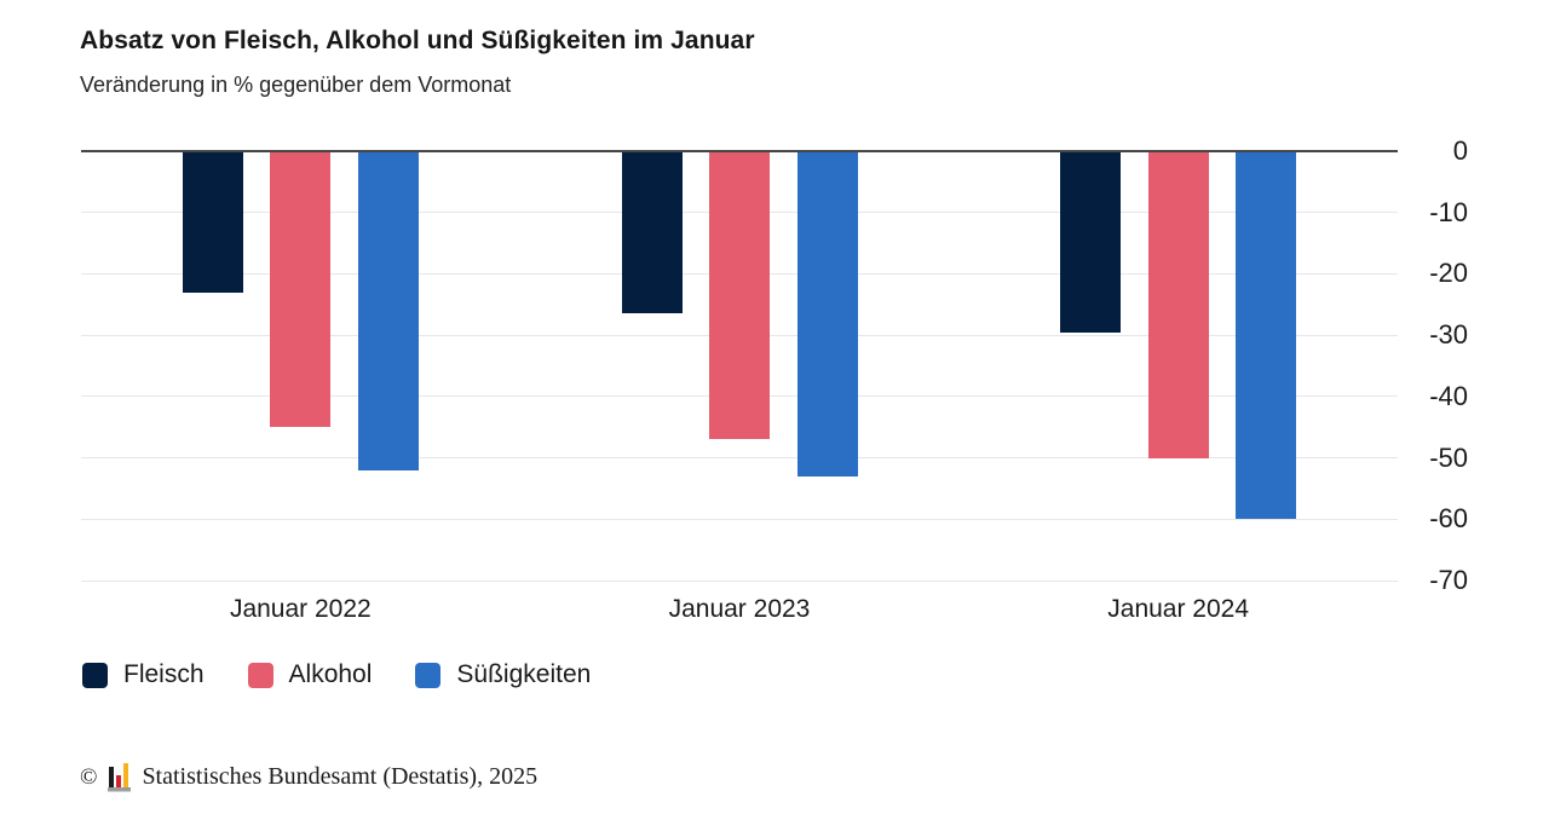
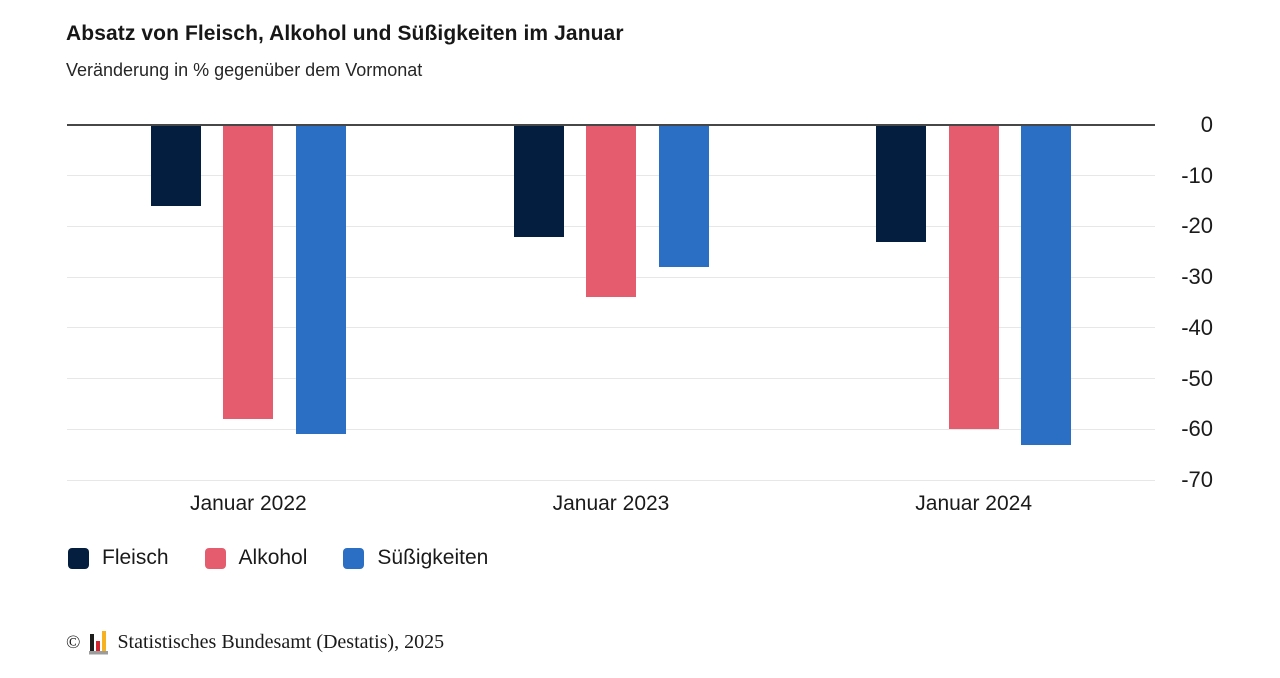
Fleisch/Januar 2022: -23 -> -16
Alkohol/Januar 2022: -45 -> -58
Süßigkeiten/Januar 2022: -52 -> -61
Fleisch/Januar 2023: -26 -> -22
Alkohol/Januar 2023: -47 -> -34
Süßigkeiten/Januar 2023: -53 -> -28
Fleisch/Januar 2024: -30 -> -23
Alkohol/Januar 2024: -50 -> -60
Süßigkeiten/Januar 2024: -60 -> -63
